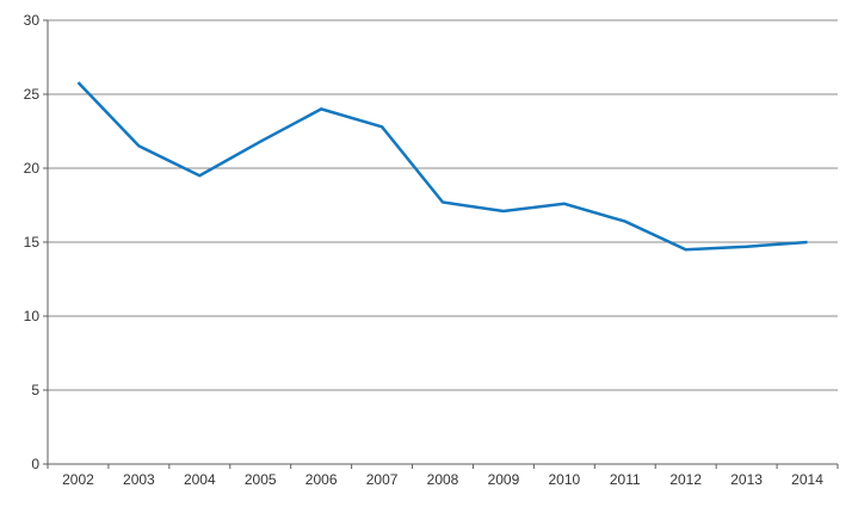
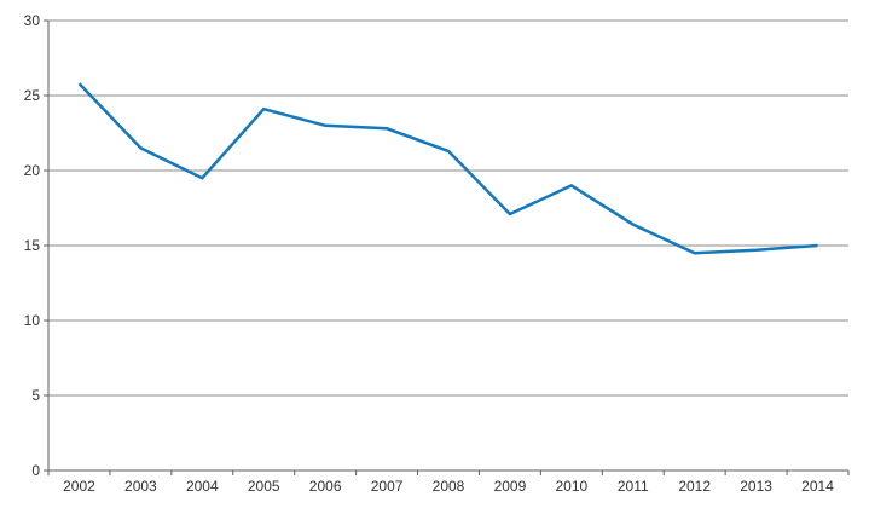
2005: 21.8 -> 24.1
2006: 24.0 -> 23.0
2008: 17.7 -> 21.3
2010: 17.6 -> 19.0
